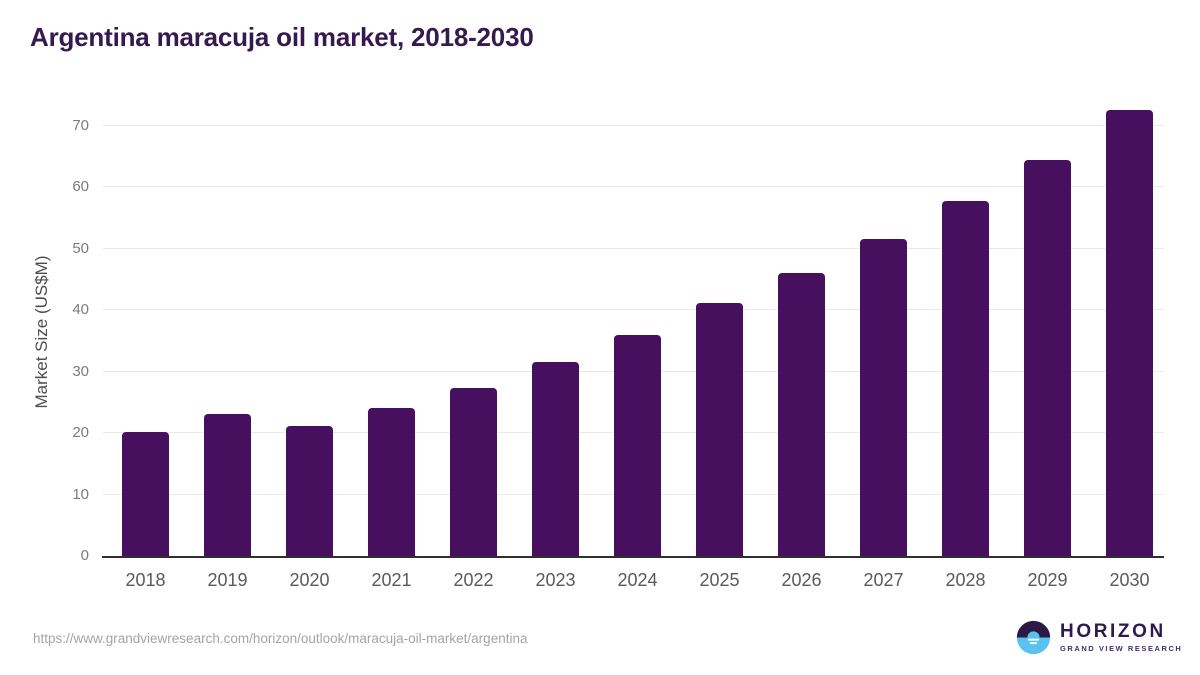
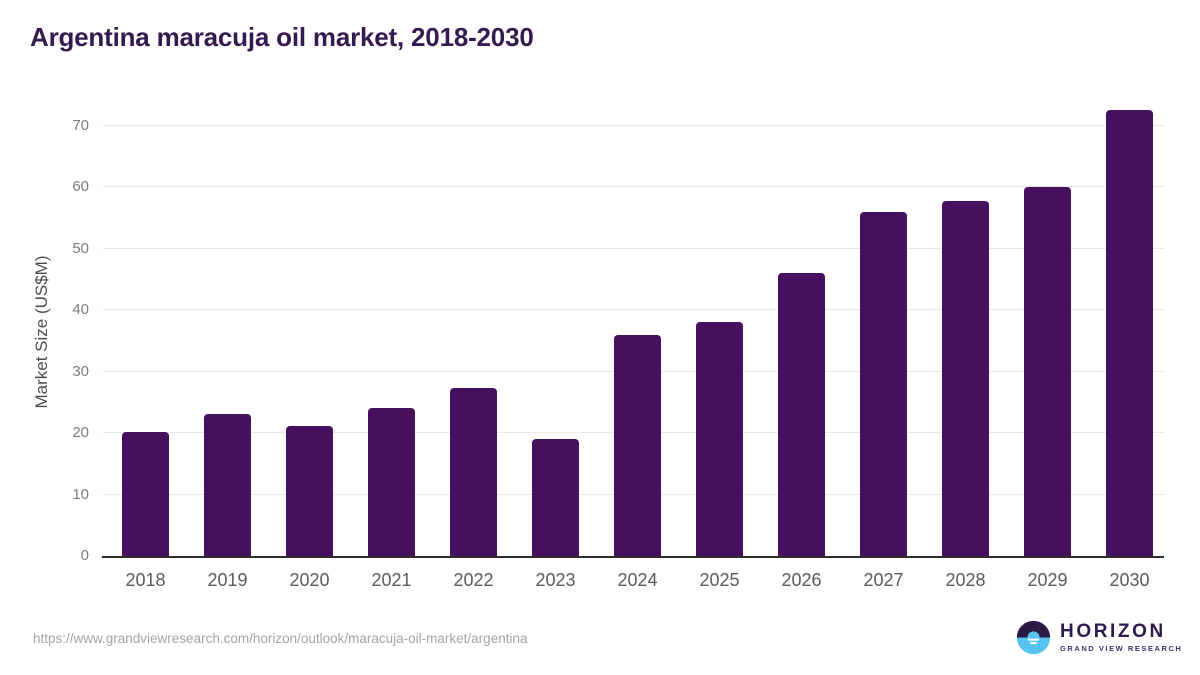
2023: 32 -> 19
2025: 41 -> 38
2027: 52 -> 56
2029: 64 -> 60
